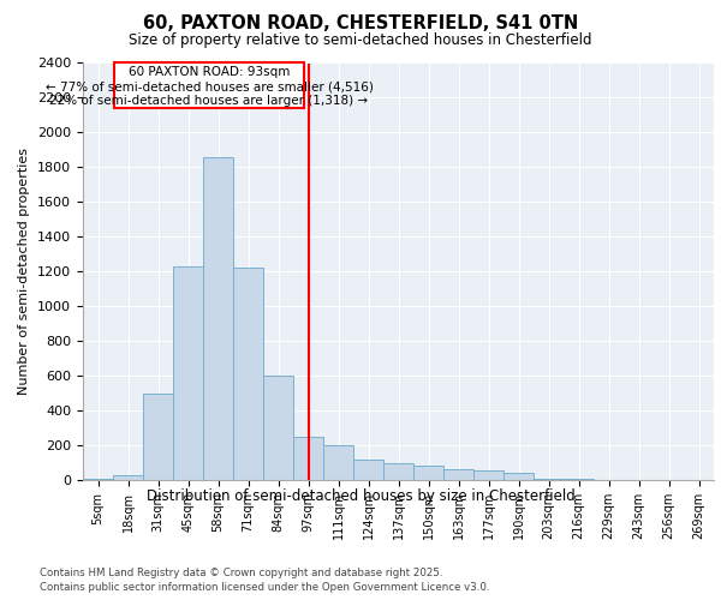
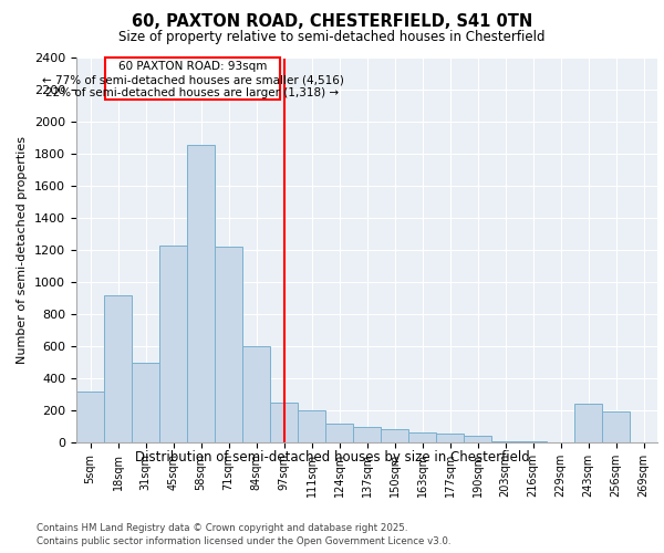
5sqm: 10 -> 320
18sqm: 20 -> 920
243sqm: 0 -> 240
256sqm: 0 -> 190
